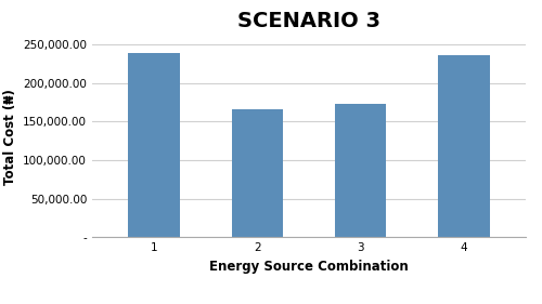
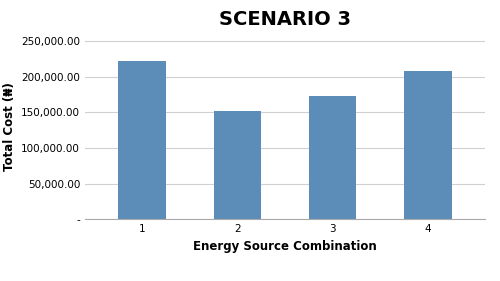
1: 238,000 -> 222,000
2: 166,000 -> 151,000
4: 236,000 -> 208,000
